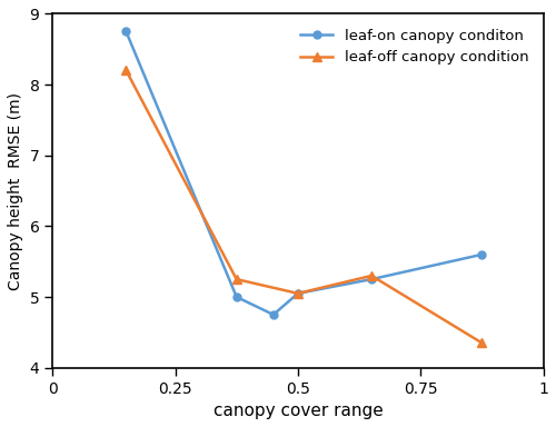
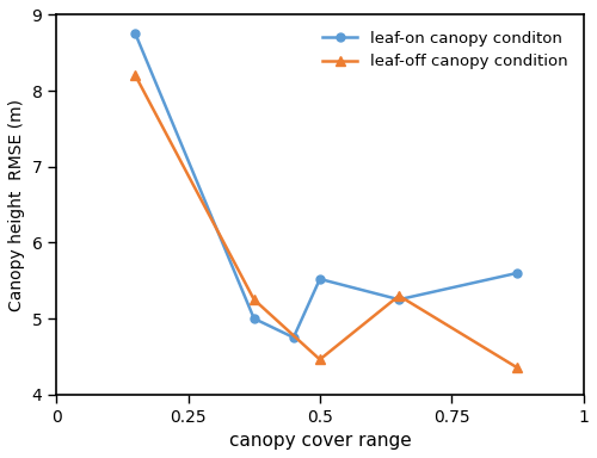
leaf-on canopy conditon/0.5: 5.05 -> 5.52
leaf-off canopy condition/0.5: 5.05 -> 4.46
